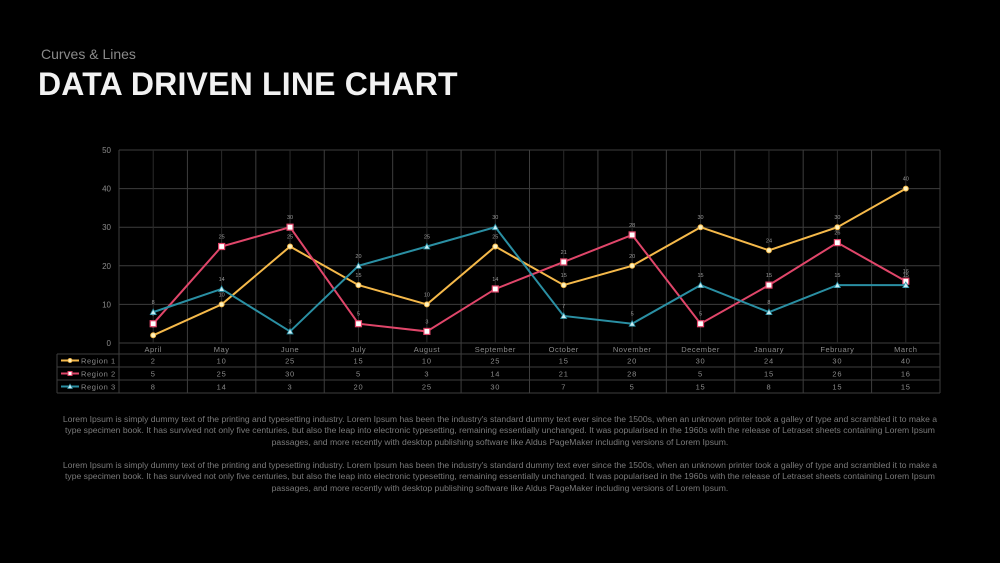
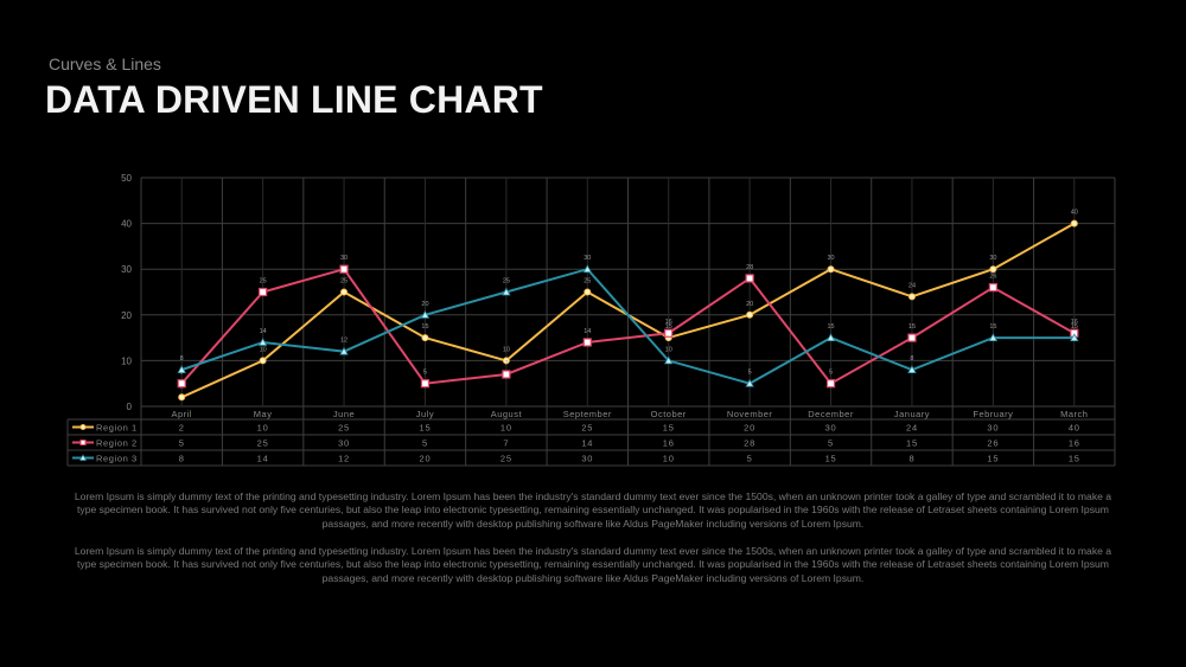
Region 3/June: 3 -> 12
Region 2/August: 3 -> 7
Region 2/October: 21 -> 16
Region 3/October: 7 -> 10
